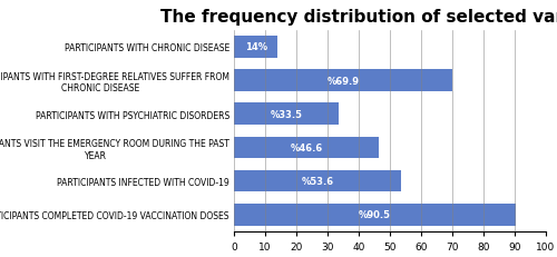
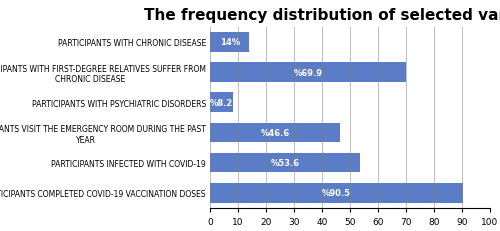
PARTICIPANTS WITH PSYCHIATRIC DISORDERS: %33.5 -> %8.2
